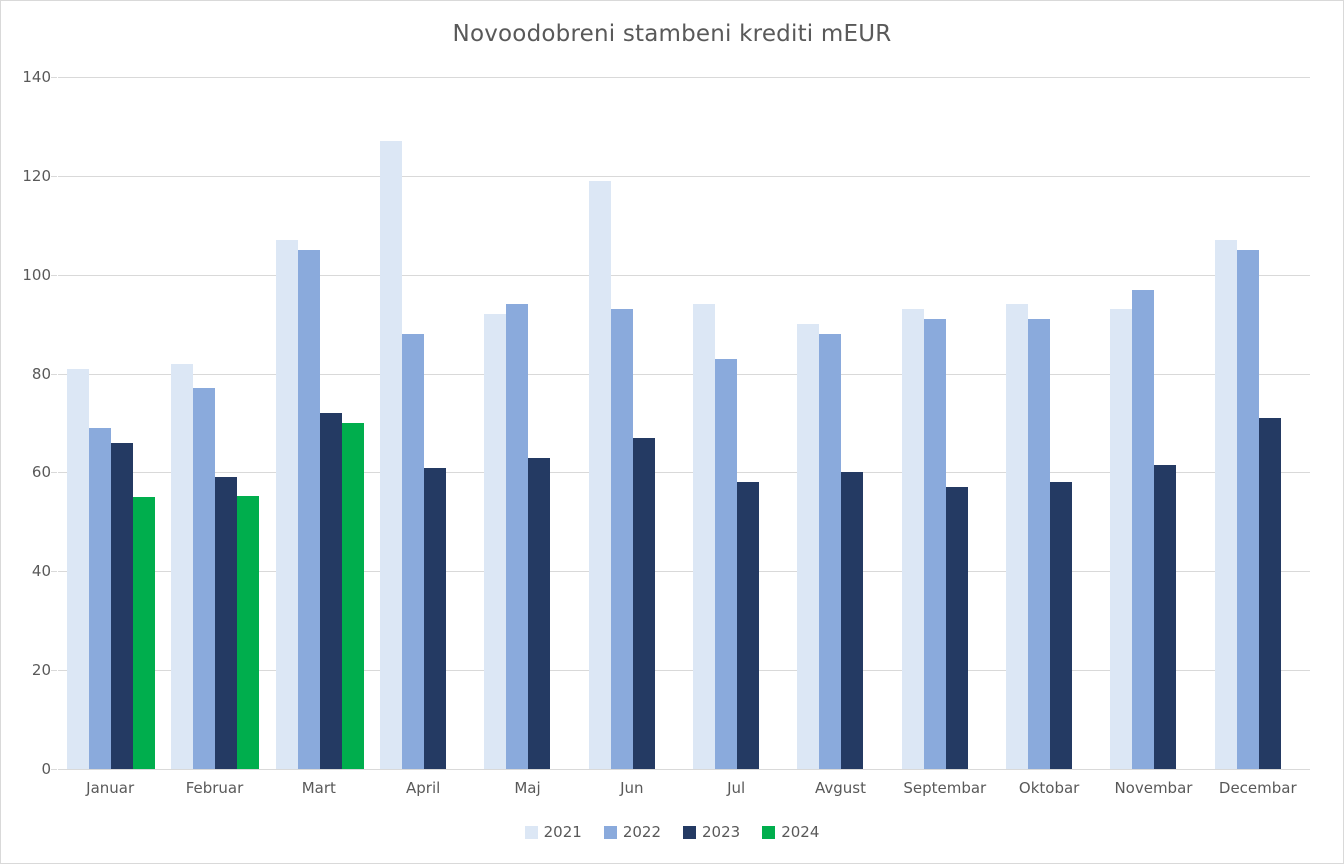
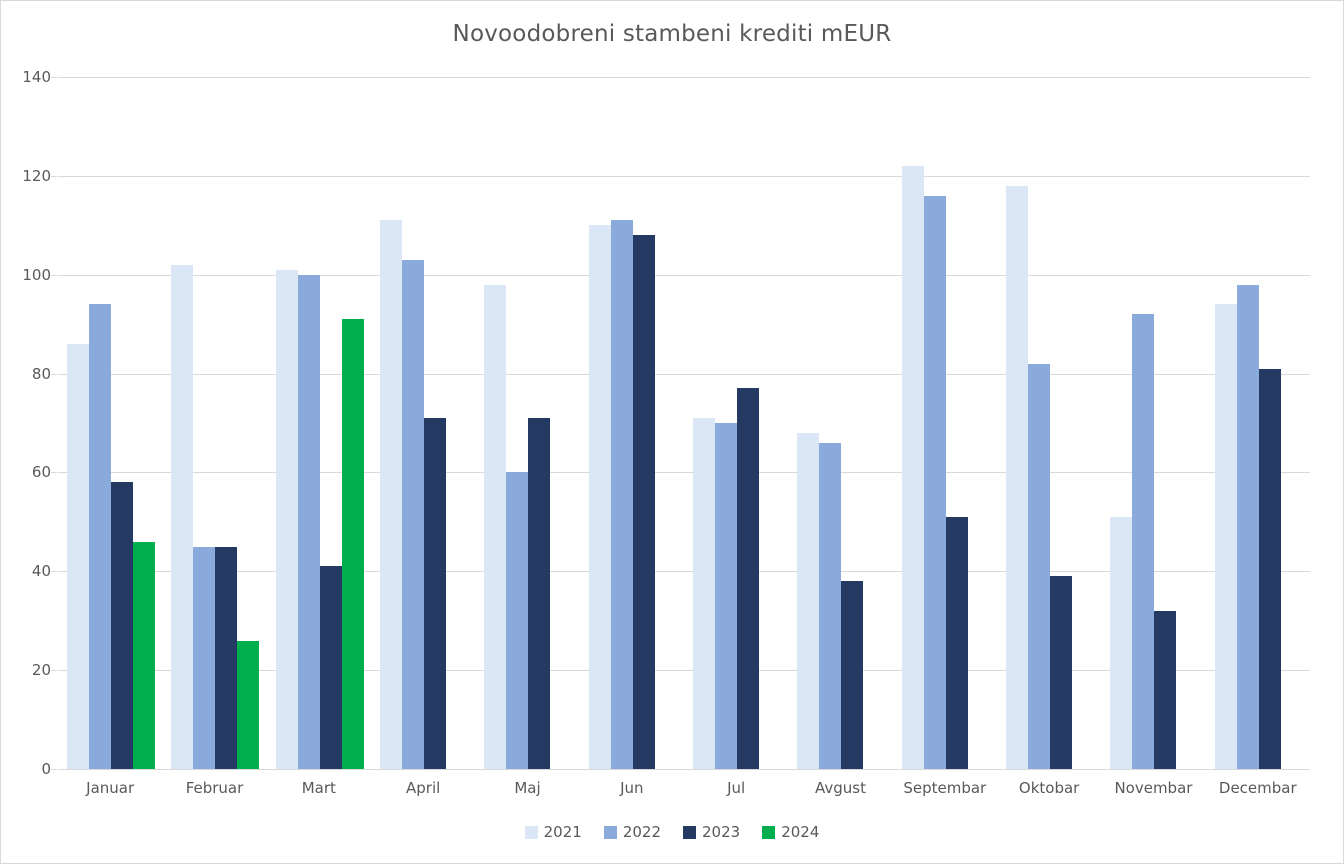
2021/Januar: 81 -> 86
2022/Januar: 69 -> 94
2023/Januar: 66 -> 58
2024/Januar: 55 -> 46
2021/Februar: 82 -> 102
2022/Februar: 77 -> 45
2023/Februar: 59 -> 45
2024/Februar: 55 -> 26
2021/Mart: 107 -> 101
2022/Mart: 105 -> 100
2023/Mart: 72 -> 41
2024/Mart: 70 -> 91
2021/April: 127 -> 111
2022/April: 88 -> 103
2023/April: 61 -> 71
2021/Maj: 92 -> 98
2022/Maj: 94 -> 60
2023/Maj: 63 -> 71
2021/Jun: 119 -> 110
2022/Jun: 93 -> 111
2023/Jun: 67 -> 108
2021/Jul: 94 -> 71
2022/Jul: 83 -> 70
2023/Jul: 58 -> 77
2021/Avgust: 90 -> 68
2022/Avgust: 88 -> 66
2023/Avgust: 60 -> 38
2021/Septembar: 93 -> 122
2022/Septembar: 91 -> 116
2023/Septembar: 57 -> 51
2021/Oktobar: 94 -> 118
2022/Oktobar: 91 -> 82
2023/Oktobar: 58 -> 39
2021/Novembar: 93 -> 51
2022/Novembar: 97 -> 92
2023/Novembar: 62 -> 32
2021/Decembar: 107 -> 94
2022/Decembar: 105 -> 98
2023/Decembar: 71 -> 81
